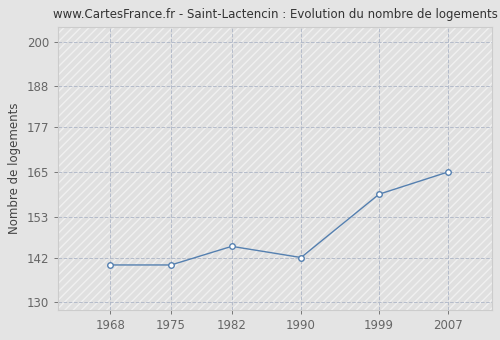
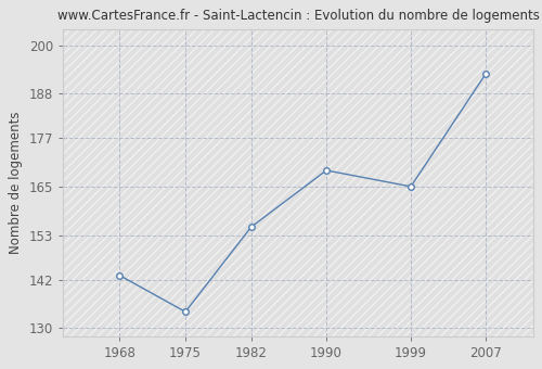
1968: 140 -> 143
1975: 140 -> 134
1982: 145 -> 155
1990: 142 -> 169
1999: 159 -> 165
2007: 165 -> 193
